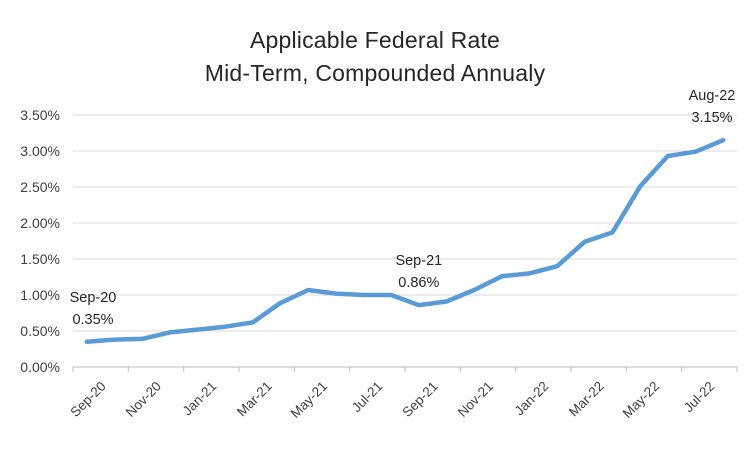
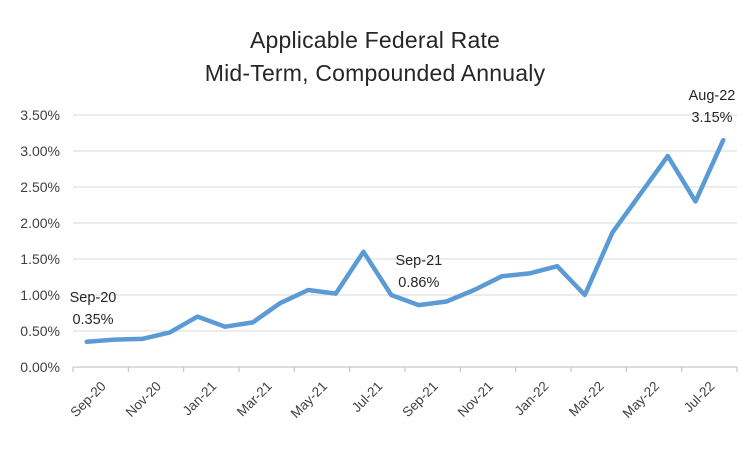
Jan-21: 0.5% -> 0.7%
Jul-21: 1.0% -> 1.6%
Mar-22: 1.7% -> 1.0%
May-22: 2.5% -> 2.4%
Jul-22: 3.0% -> 2.3%
